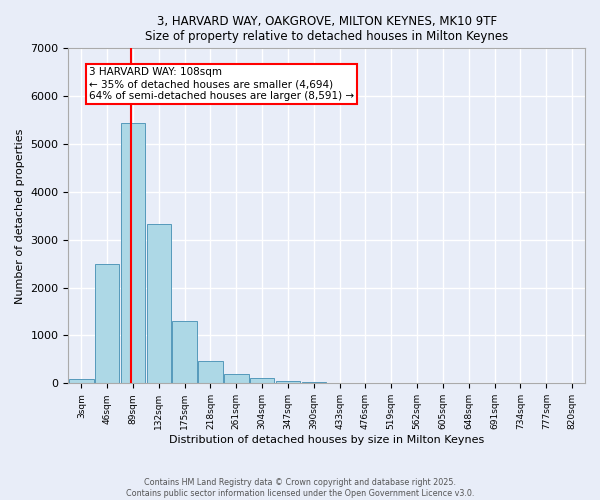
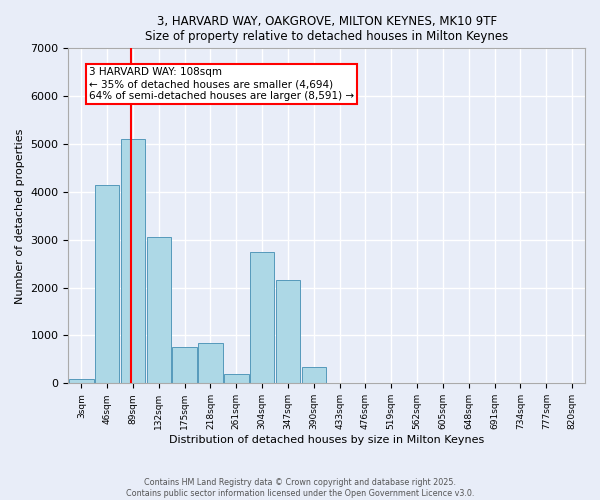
46sqm: 2500 -> 4150
89sqm: 5450 -> 5100
132sqm: 3320 -> 3050
175sqm: 1310 -> 750
218sqm: 460 -> 850
304sqm: 100 -> 2750
347sqm: 60 -> 2150
390sqm: 30 -> 350
